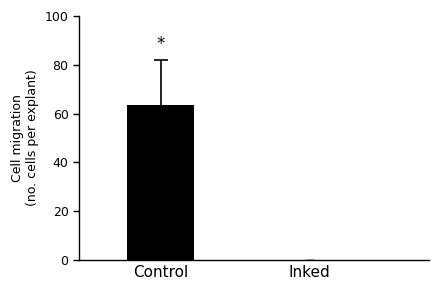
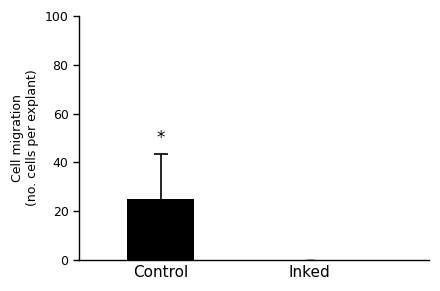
Control: 63.5 -> 25.0
